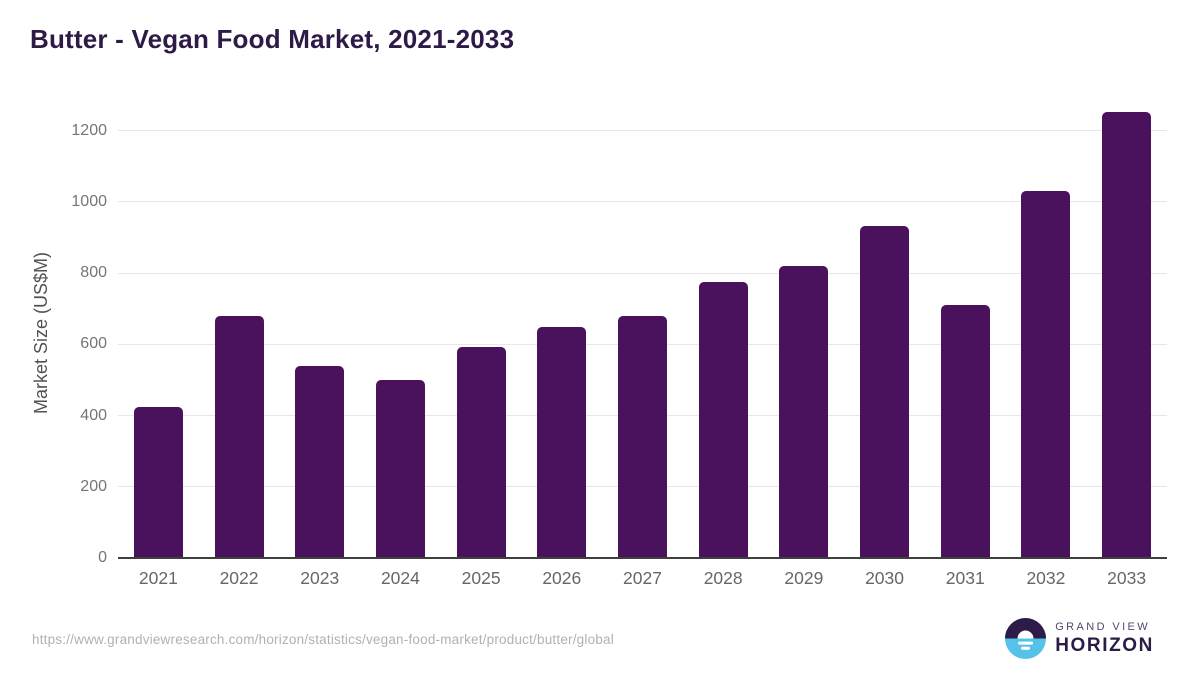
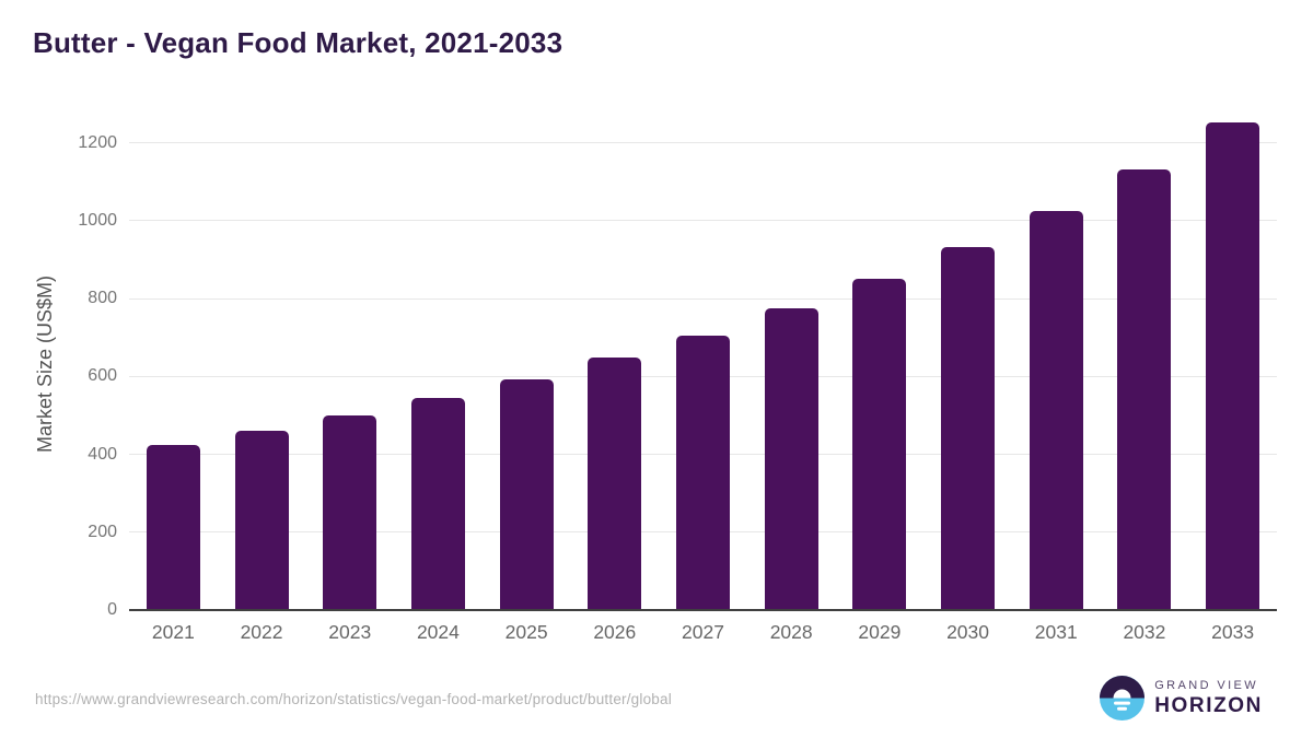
2022: 680 -> 460
2023: 540 -> 500
2024: 500 -> 540
2027: 680 -> 700
2029: 820 -> 850
2031: 710 -> 1020
2032: 1030 -> 1130
